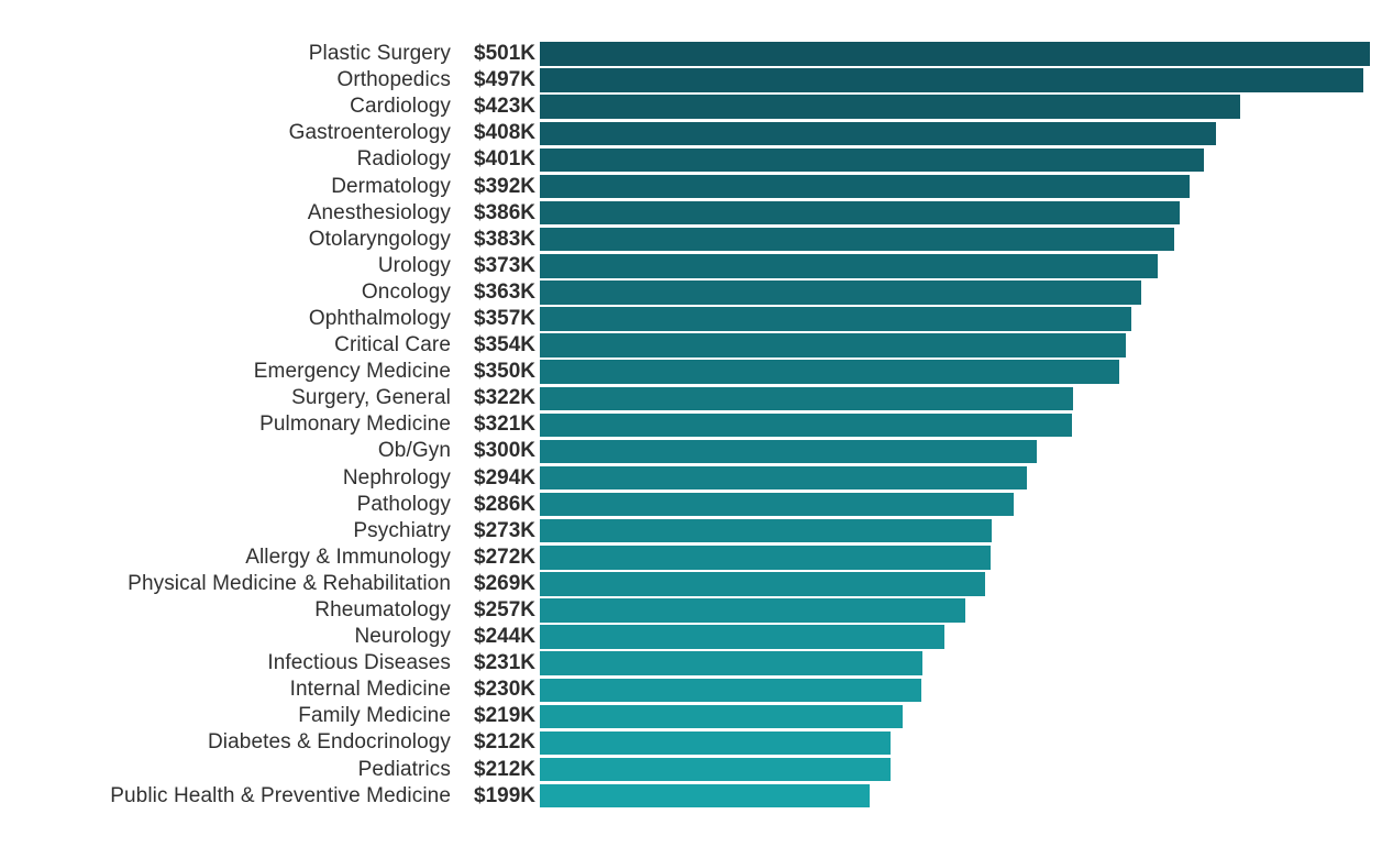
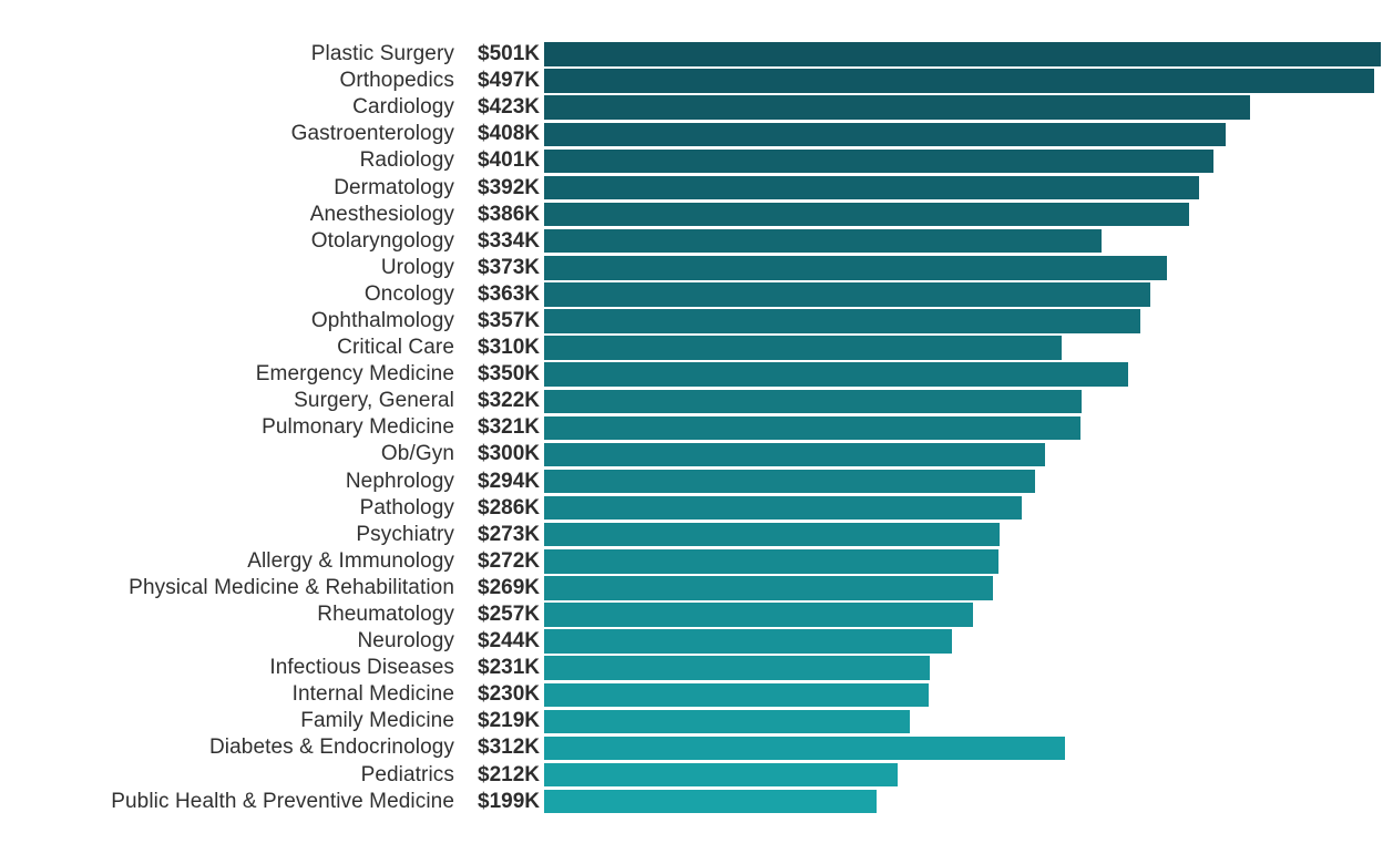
Otolaryngology: $383K -> $334K
Critical Care: $354K -> $310K
Diabetes & Endocrinology: $212K -> $312K
